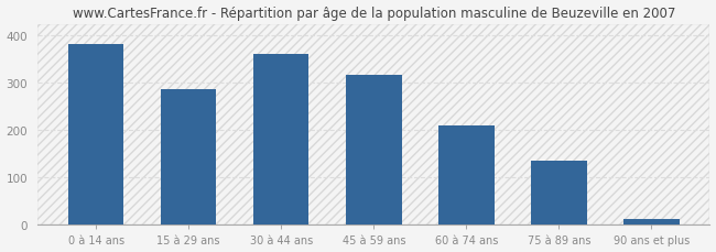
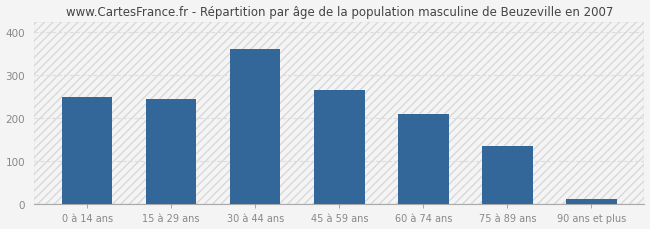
0 à 14 ans: 382 -> 250
15 à 29 ans: 287 -> 245
45 à 59 ans: 317 -> 265
